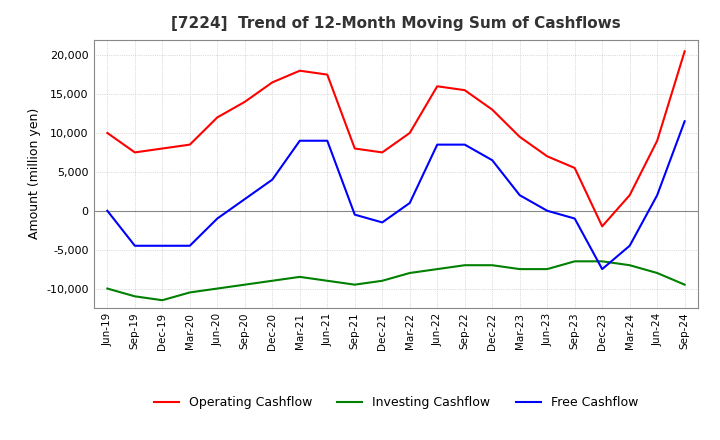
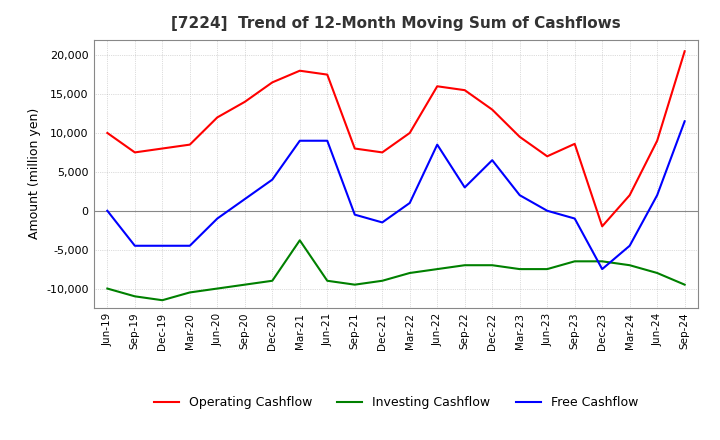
Investing Cashflow/Mar-21: -8,500 -> -3,800
Free Cashflow/Sep-22: 8,500 -> 3,000
Operating Cashflow/Sep-23: 5,500 -> 8,600
